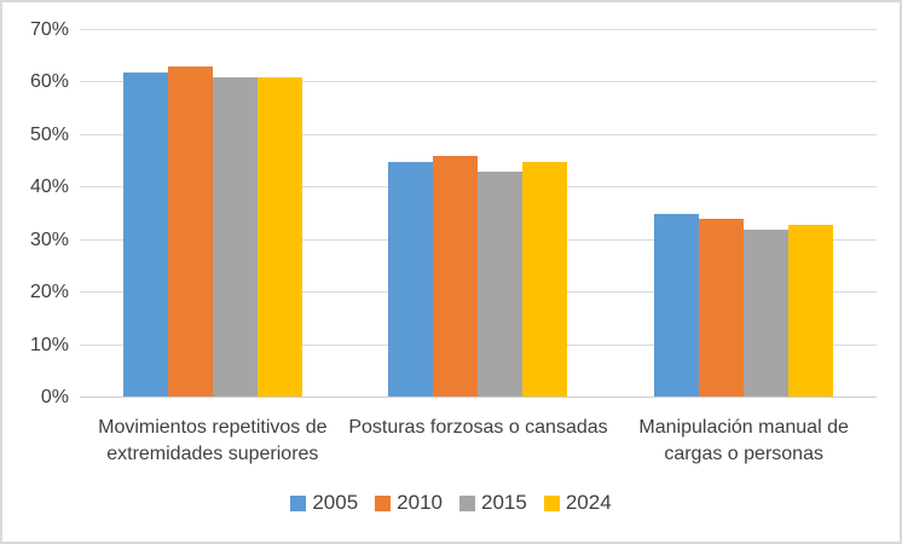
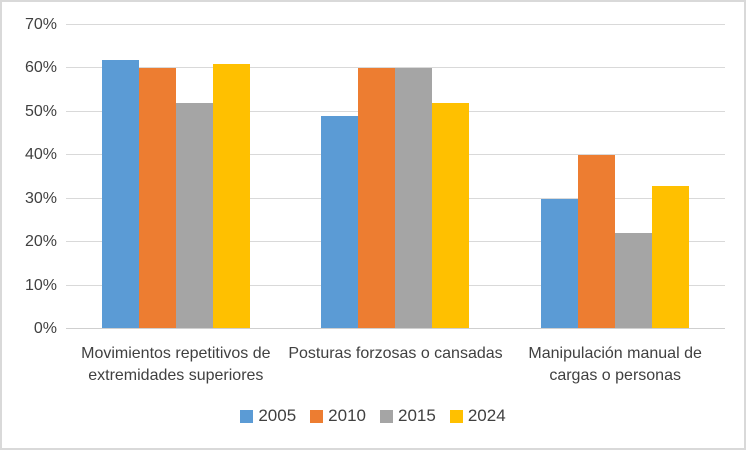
2010/Movimientos repetitivos de extremidades superiores: 63% -> 60%
2015/Movimientos repetitivos de extremidades superiores: 61% -> 52%
2005/Posturas forzosas o cansadas: 45% -> 49%
2010/Posturas forzosas o cansadas: 46% -> 60%
2015/Posturas forzosas o cansadas: 43% -> 60%
2024/Posturas forzosas o cansadas: 45% -> 52%
2005/Manipulación manual de cargas o personas: 35% -> 30%
2010/Manipulación manual de cargas o personas: 34% -> 40%
2015/Manipulación manual de cargas o personas: 32% -> 22%
